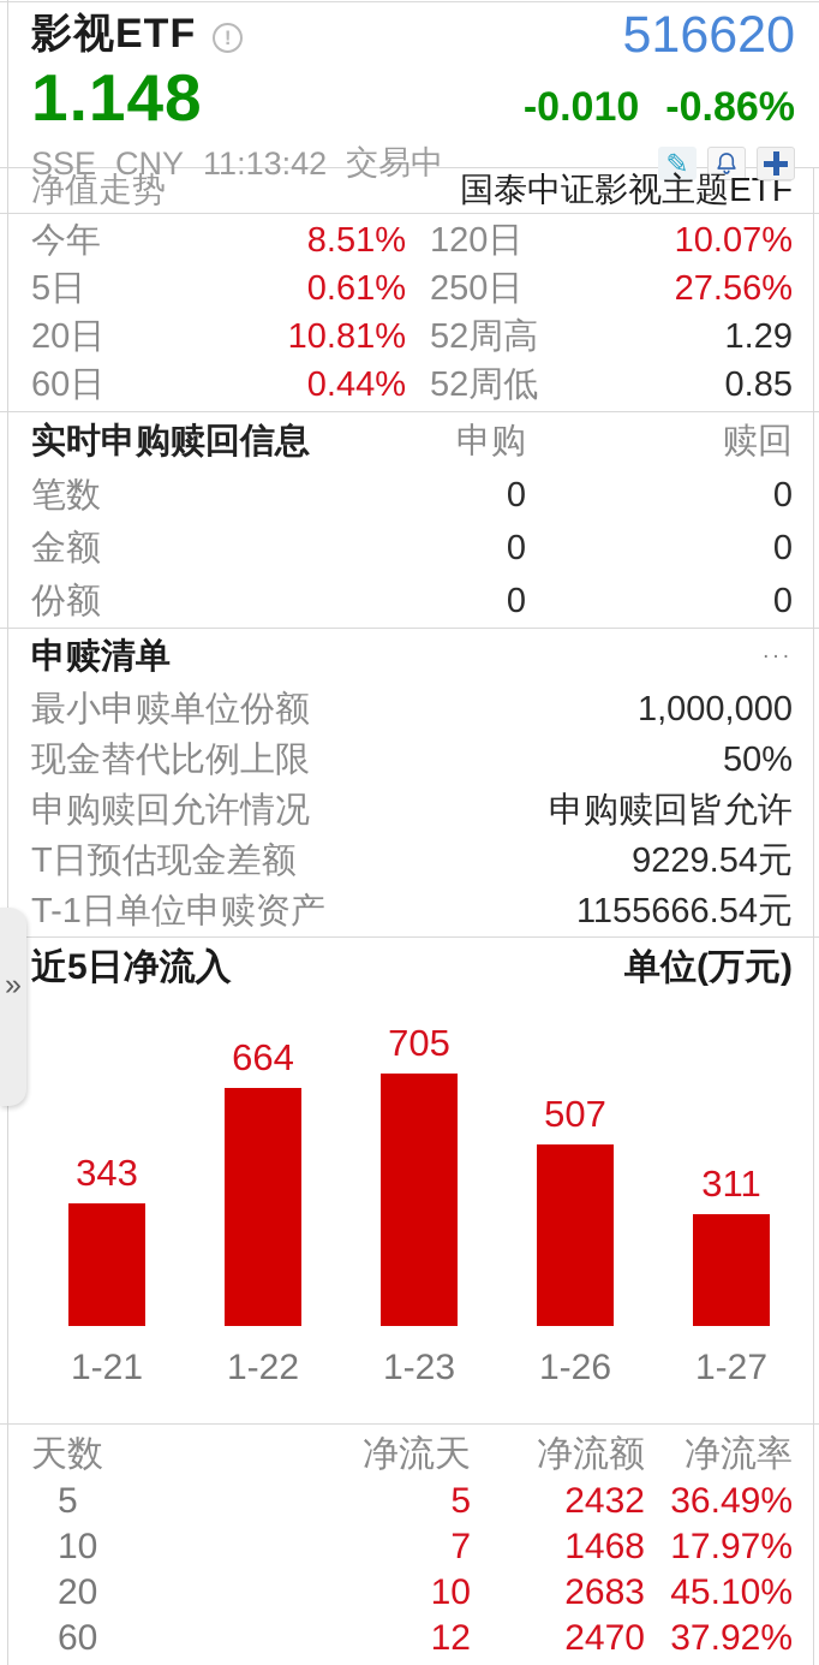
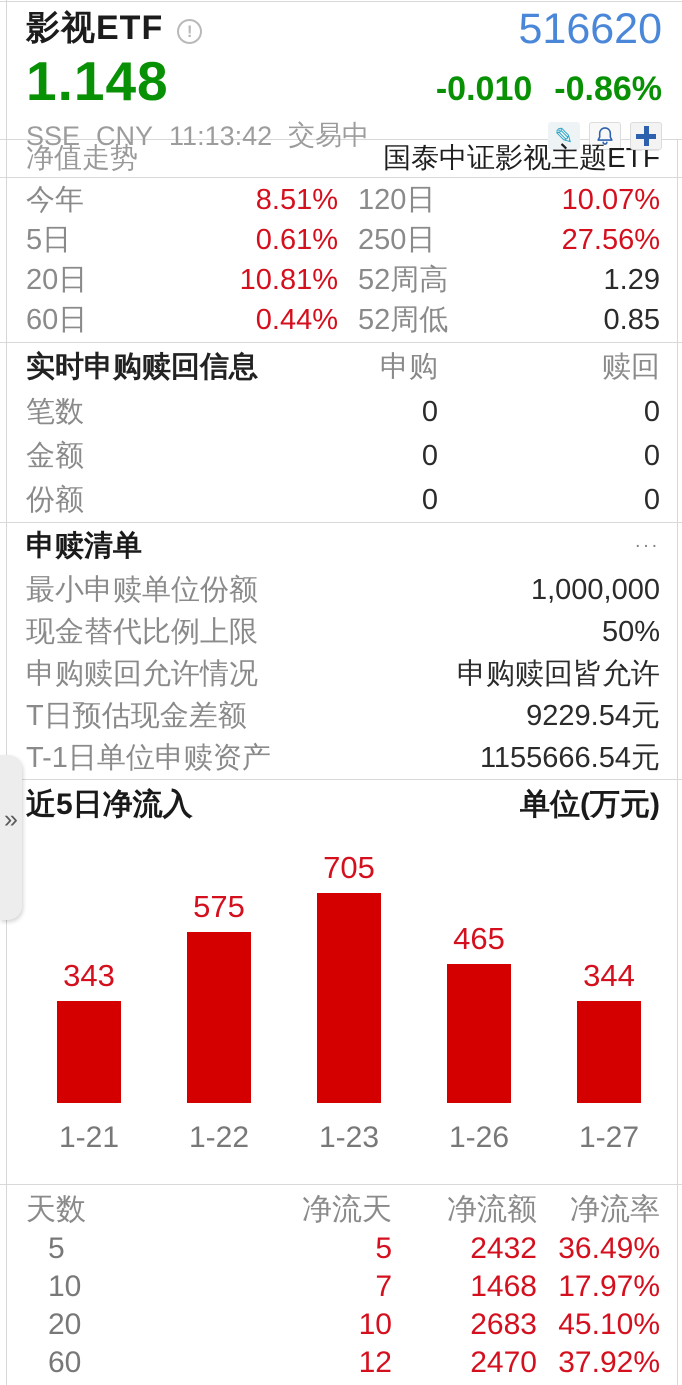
1-22: 664 -> 575
1-26: 507 -> 465
1-27: 311 -> 344
